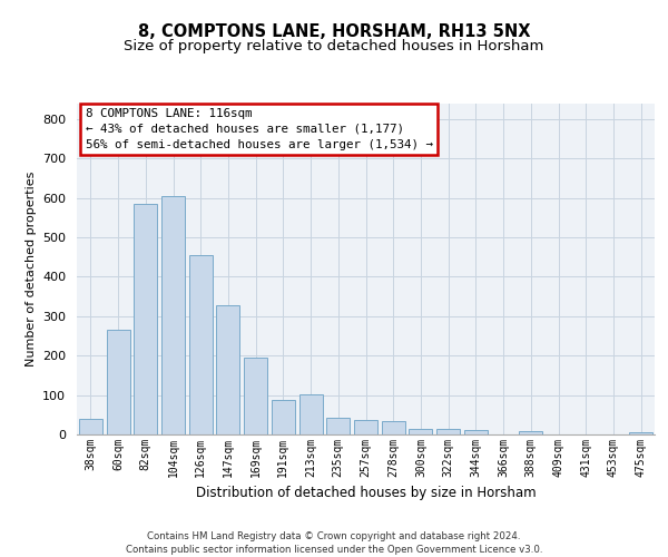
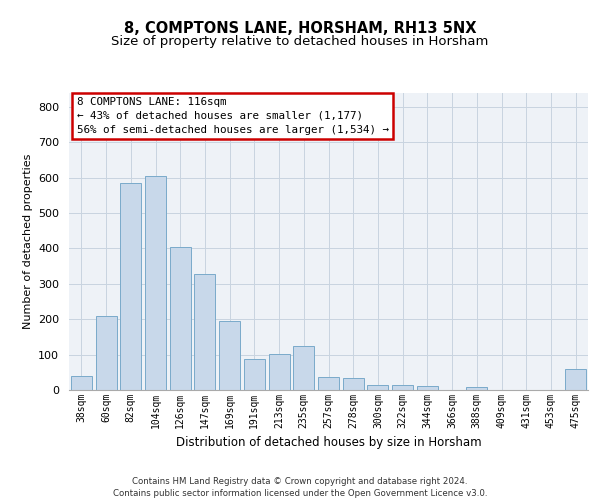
60sqm: 265 -> 210
126sqm: 455 -> 405
235sqm: 42 -> 125
475sqm: 7 -> 60
